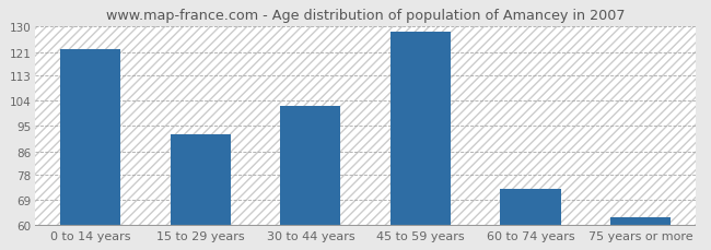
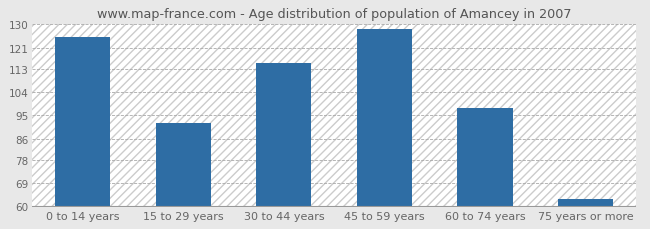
0 to 14 years: 122 -> 125
30 to 44 years: 102 -> 115
60 to 74 years: 73 -> 98
